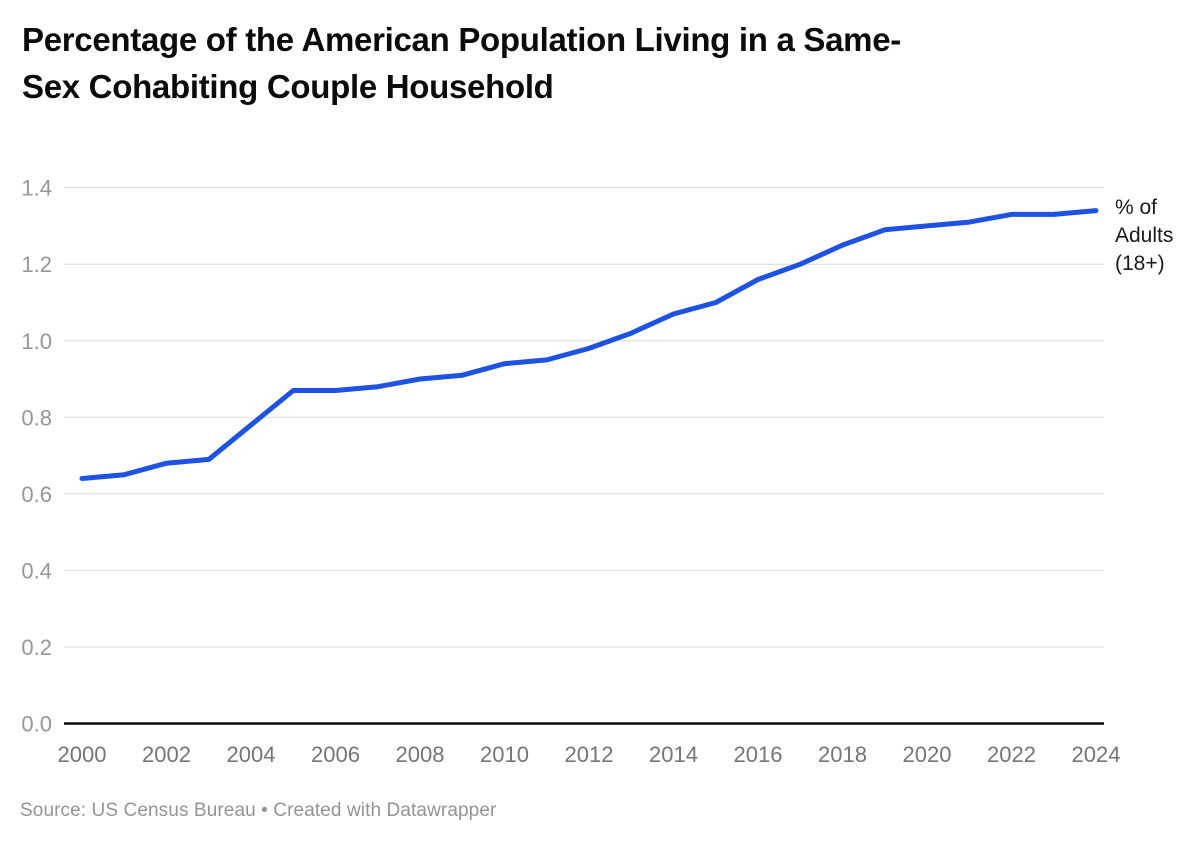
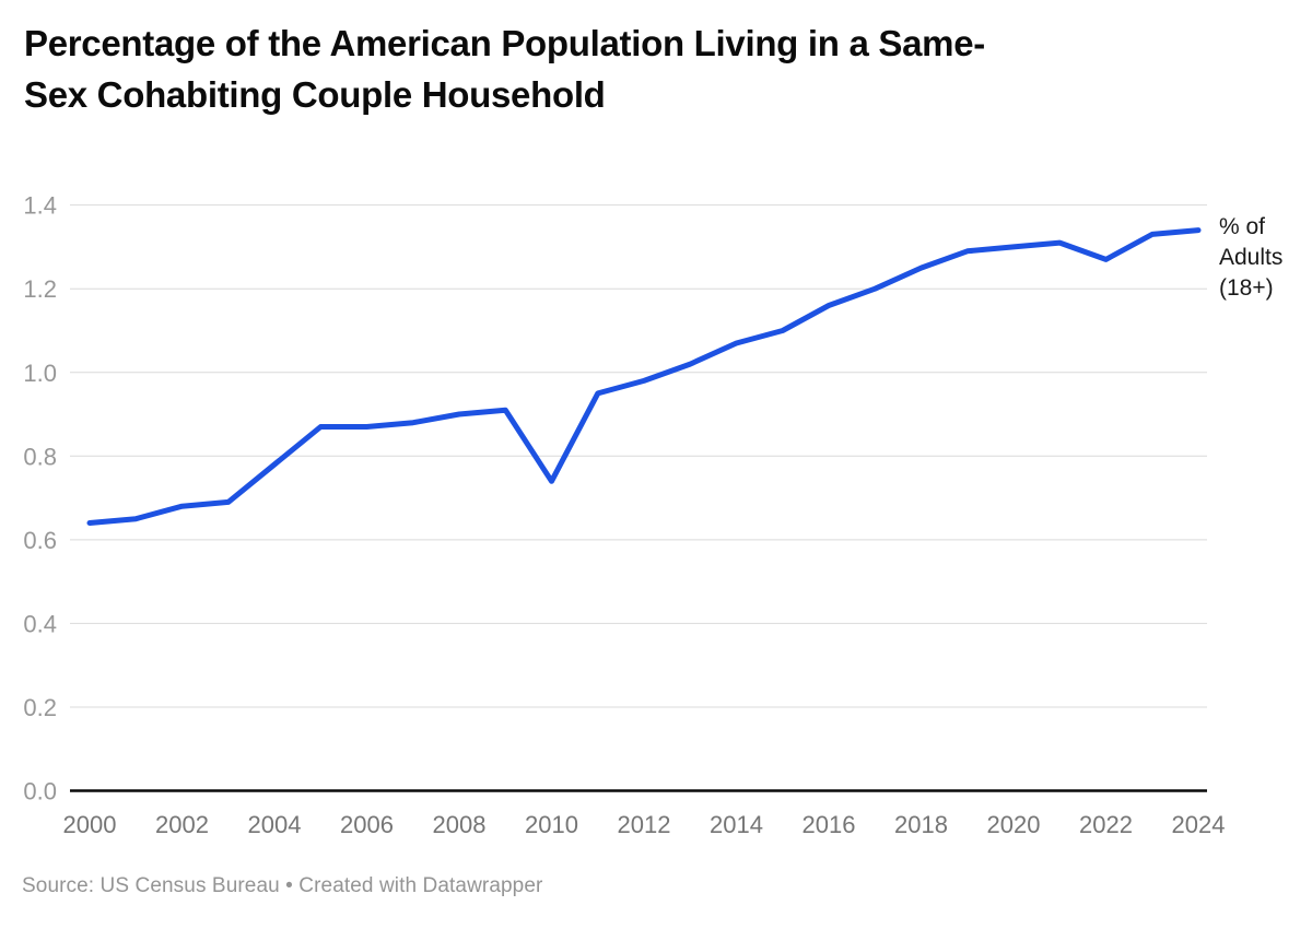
2010: 0.94 -> 0.74
2022: 1.33 -> 1.27
